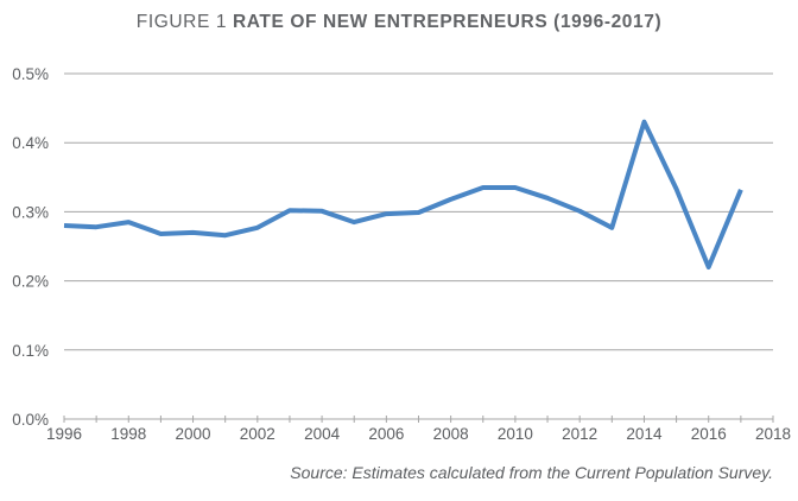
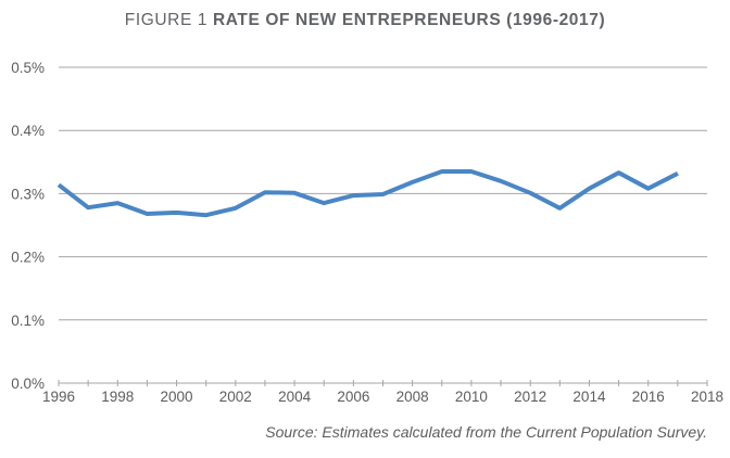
1996: 0.28% -> 0.31%
2014: 0.43% -> 0.31%
2016: 0.22% -> 0.31%
